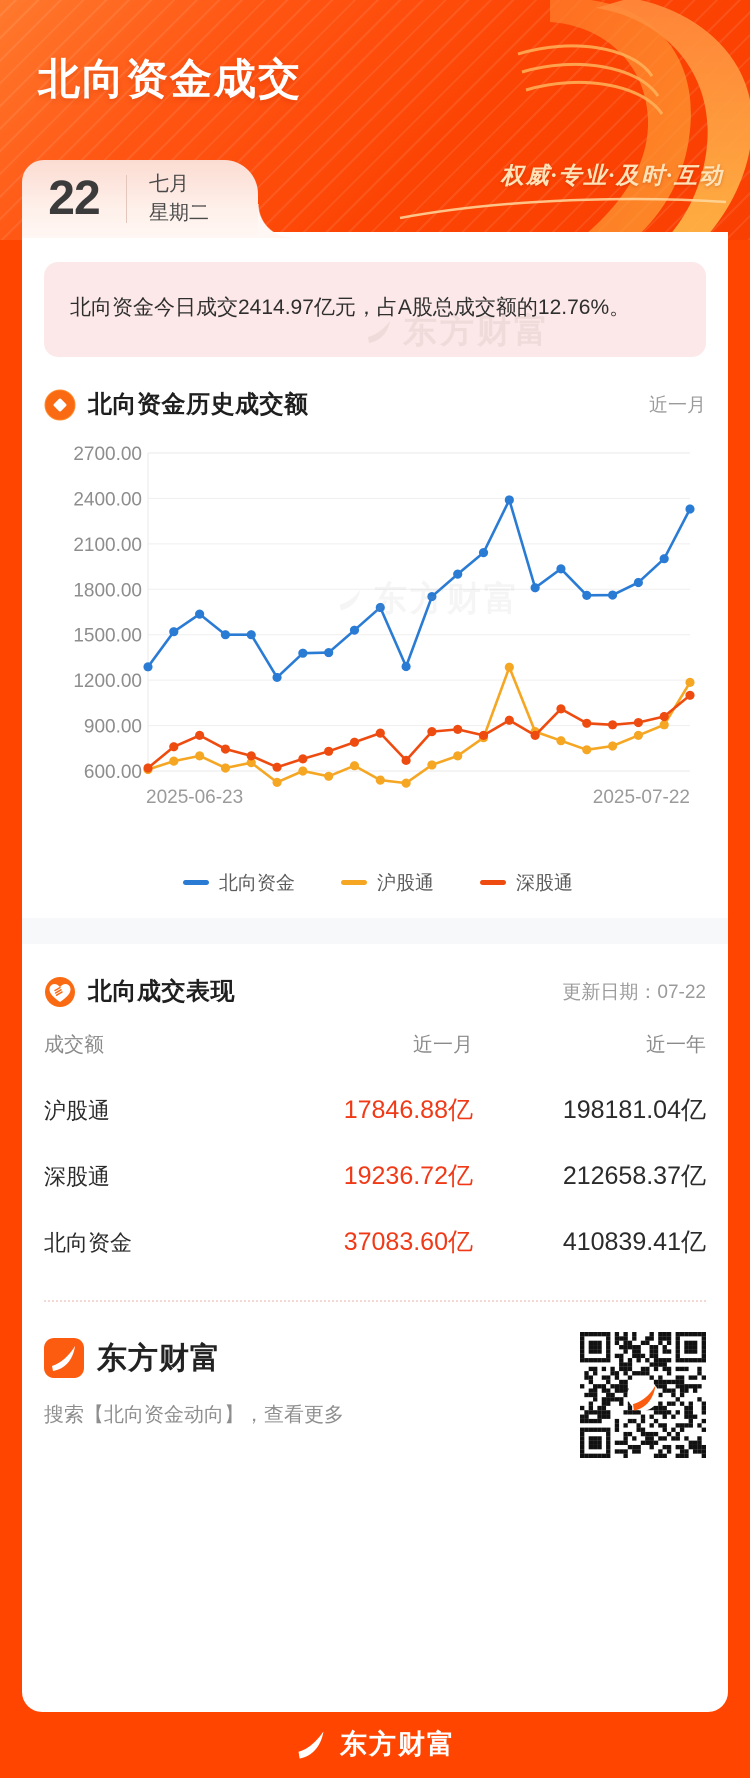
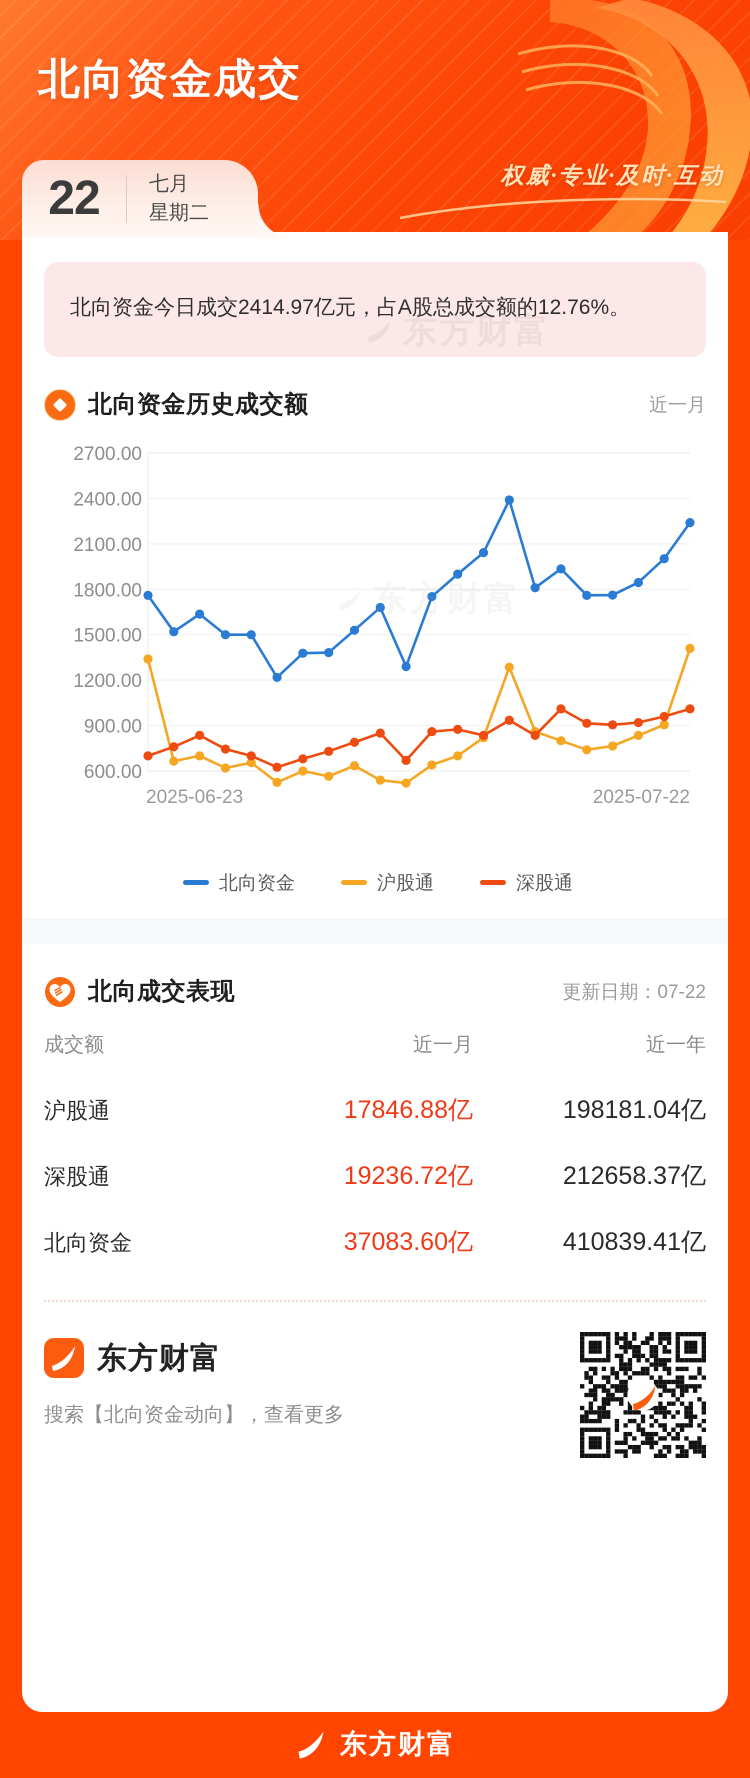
北向资金/2025-06-23: 1290 -> 1760
沪股通/2025-06-23: 610 -> 1340
深股通/2025-06-23: 620 -> 700
北向资金/2025-07-22: 2330 -> 2240
沪股通/2025-07-22: 1180 -> 1410
深股通/2025-07-22: 1100 -> 1010
